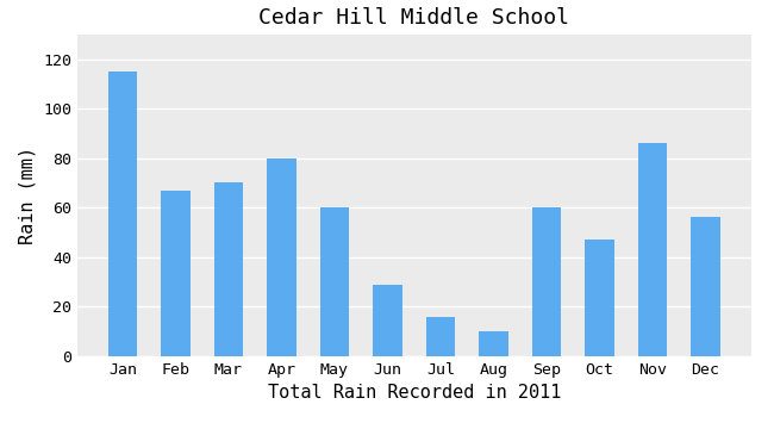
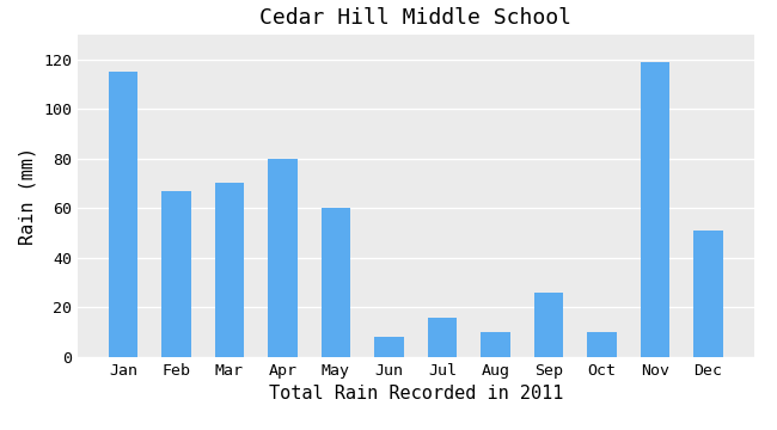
Jun: 29 -> 8
Sep: 60 -> 26
Oct: 47 -> 10
Nov: 86 -> 119
Dec: 56 -> 51
